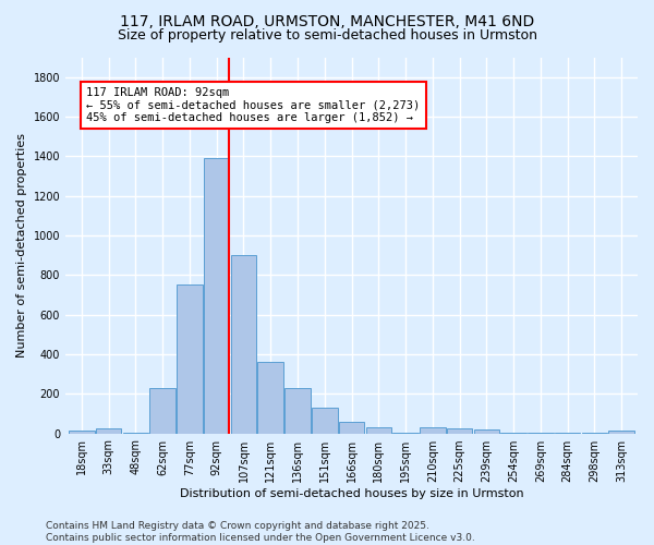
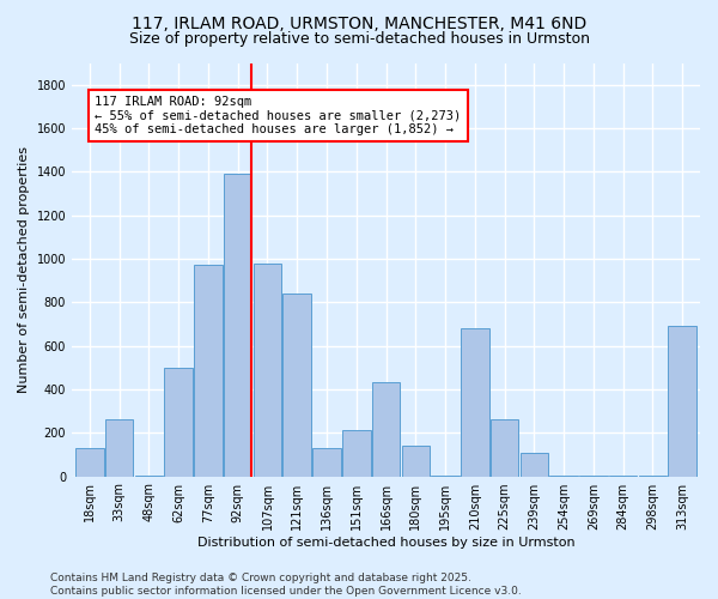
18sqm: 20 -> 130
33sqm: 20 -> 260
62sqm: 230 -> 500
77sqm: 750 -> 970
107sqm: 900 -> 980
121sqm: 360 -> 840
136sqm: 230 -> 130
151sqm: 130 -> 210
166sqm: 60 -> 430
180sqm: 30 -> 140
210sqm: 30 -> 680
225sqm: 20 -> 260
239sqm: 20 -> 110
313sqm: 20 -> 690
